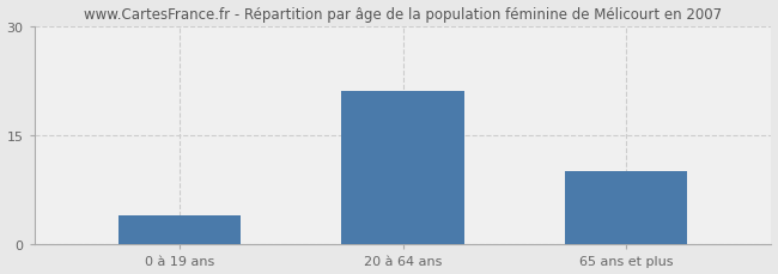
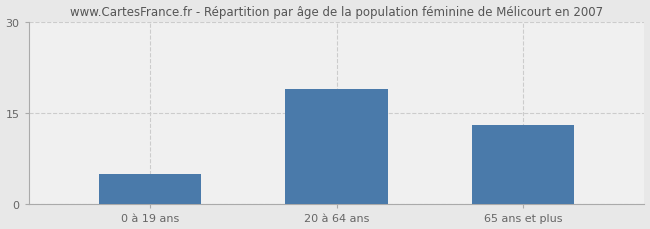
0 à 19 ans: 4 -> 5
20 à 64 ans: 21 -> 19
65 ans et plus: 10 -> 13
